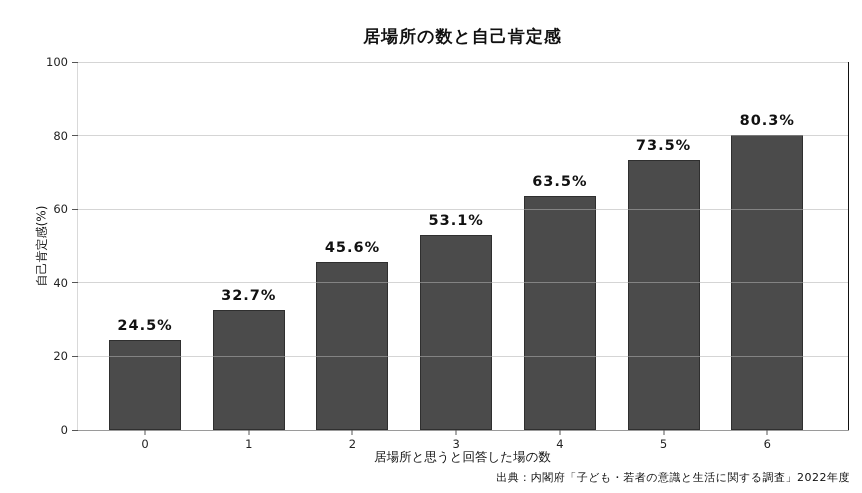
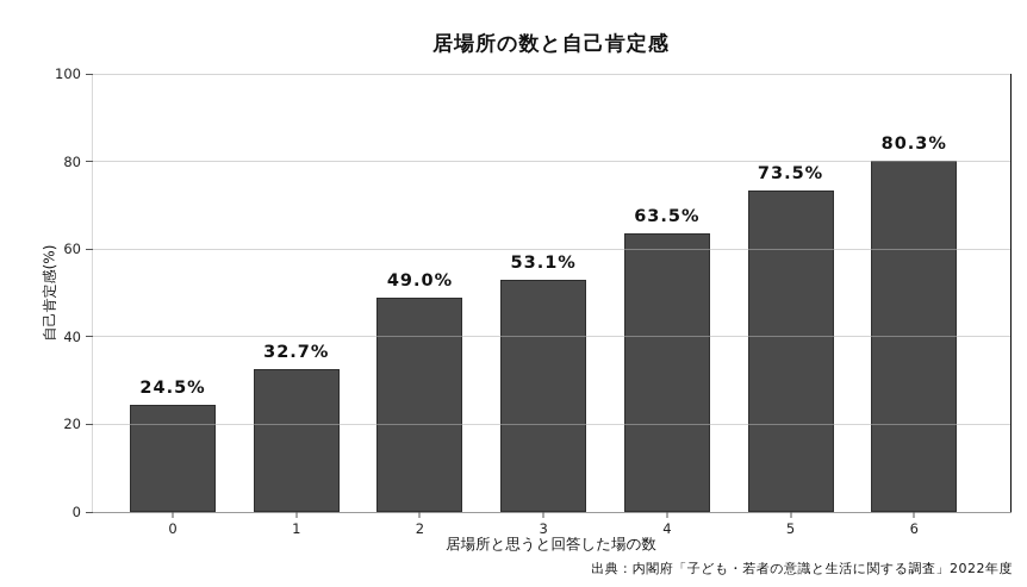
2: 45.6% -> 49.0%
